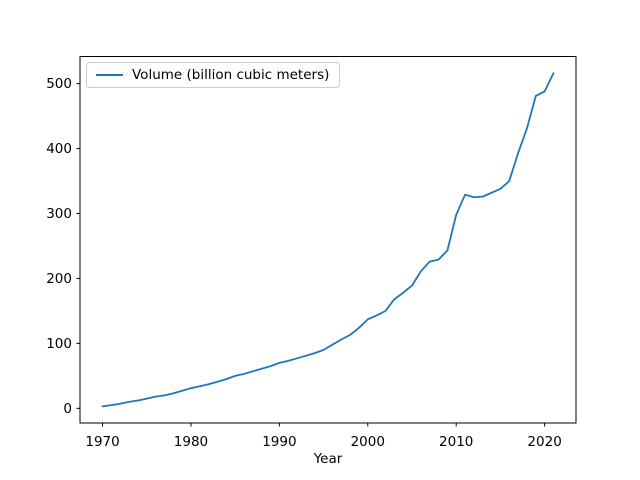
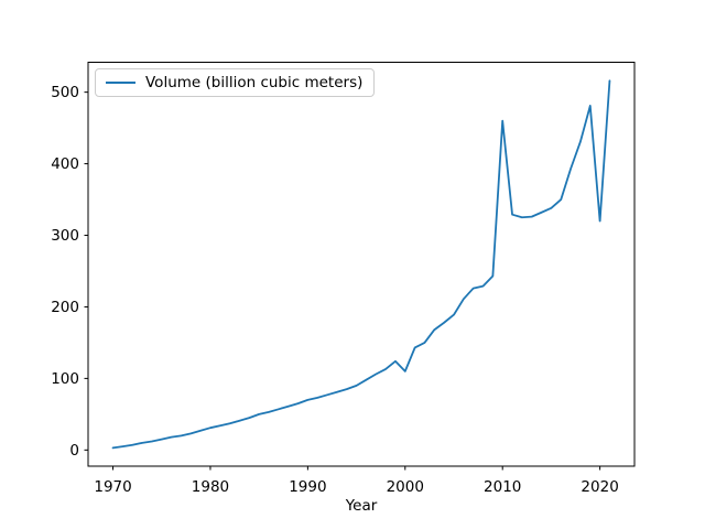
2000: 140 -> 110
2010: 300 -> 460
2020: 490 -> 320
